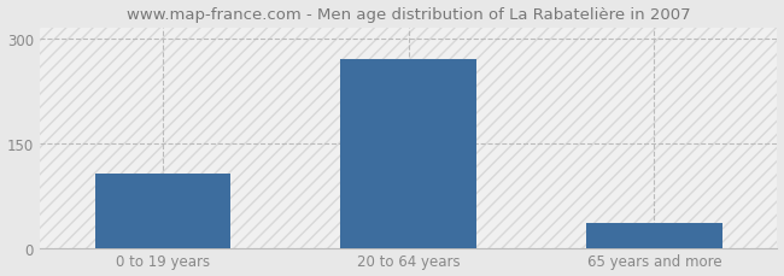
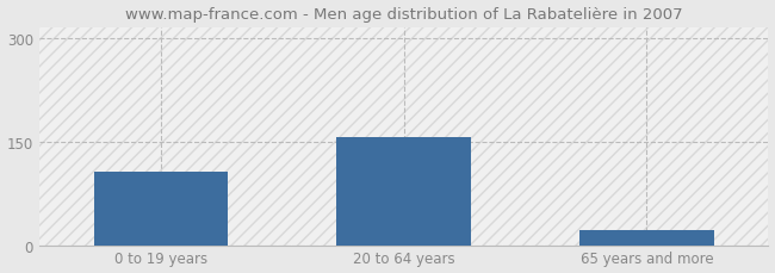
20 to 64 years: 270 -> 156
65 years and more: 35 -> 22
